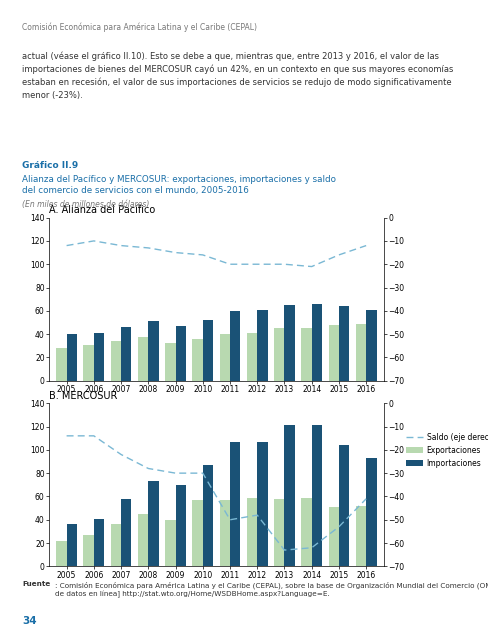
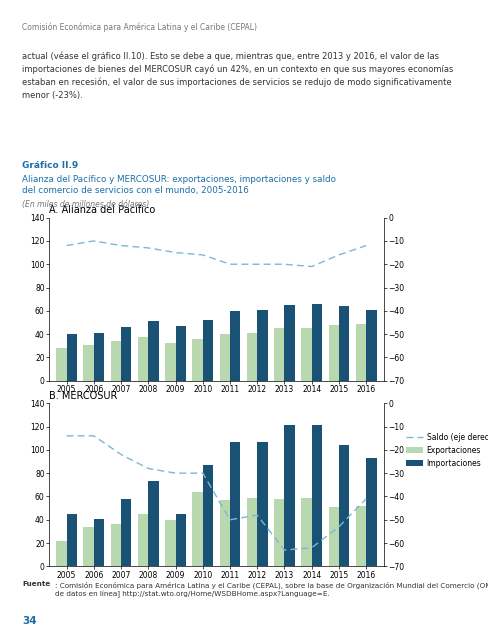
B. MERCOSUR/Importaciones/2005: 36 -> 45
B. MERCOSUR/Exportaciones/2006: 27 -> 34
B. MERCOSUR/Importaciones/2009: 70 -> 45
B. MERCOSUR/Exportaciones/2010: 57 -> 64
